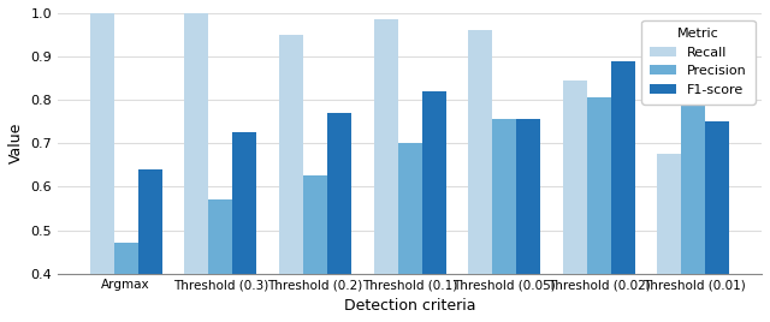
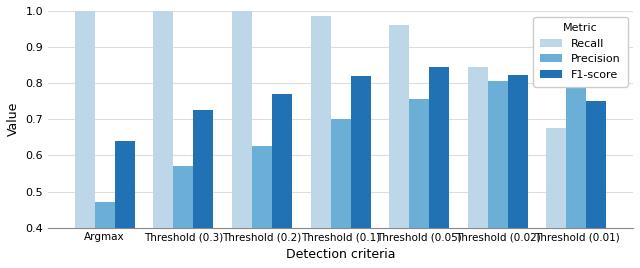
Recall/Threshold (0.2): 0.950 -> 1.000
F1-score/Threshold (0.05): 0.755 -> 0.845
F1-score/Threshold (0.02): 0.890 -> 0.824
